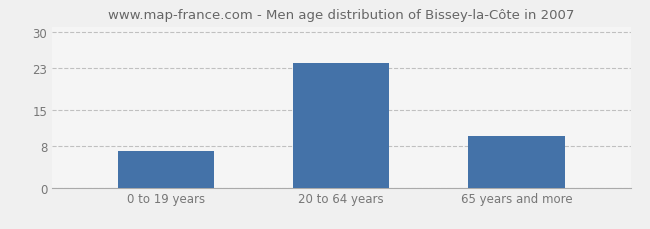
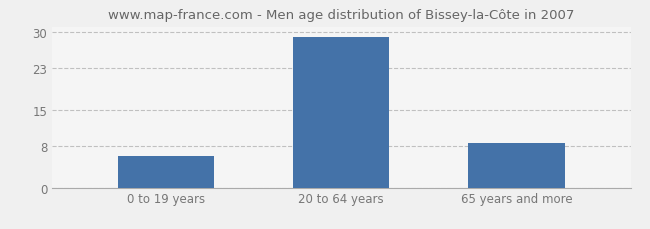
0 to 19 years: 7.0 -> 6.0
20 to 64 years: 24.0 -> 29.0
65 years and more: 10.0 -> 8.5
